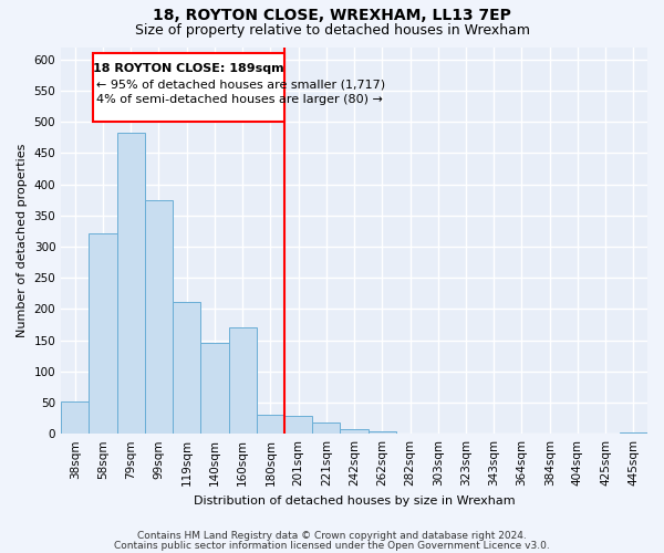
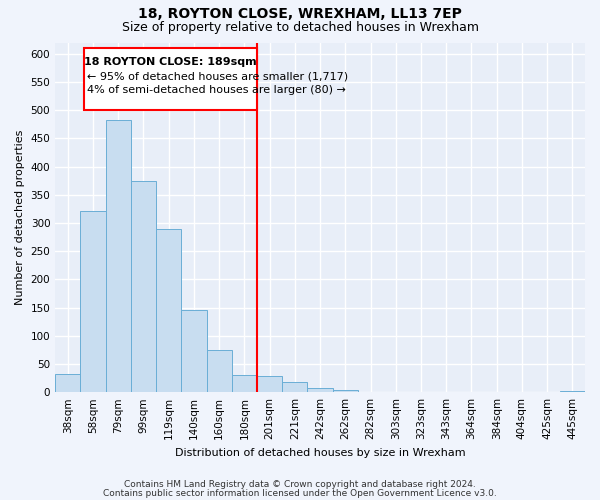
38sqm: 52 -> 32
119sqm: 212 -> 290
160sqm: 170 -> 75
